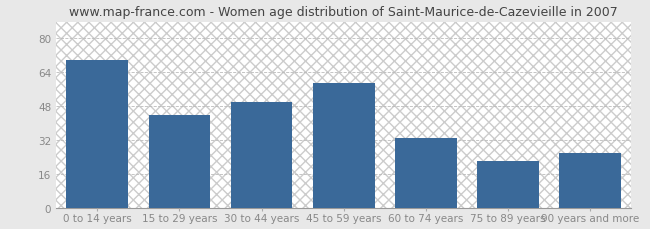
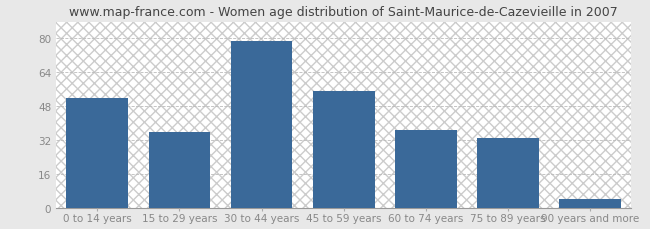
0 to 14 years: 70 -> 52
15 to 29 years: 44 -> 36
30 to 44 years: 50 -> 79
45 to 59 years: 59 -> 55
60 to 74 years: 33 -> 37
75 to 89 years: 22 -> 33
90 years and more: 26 -> 4
